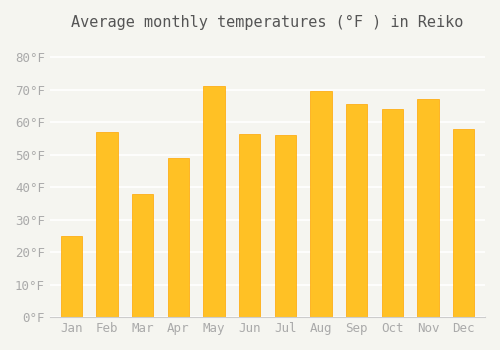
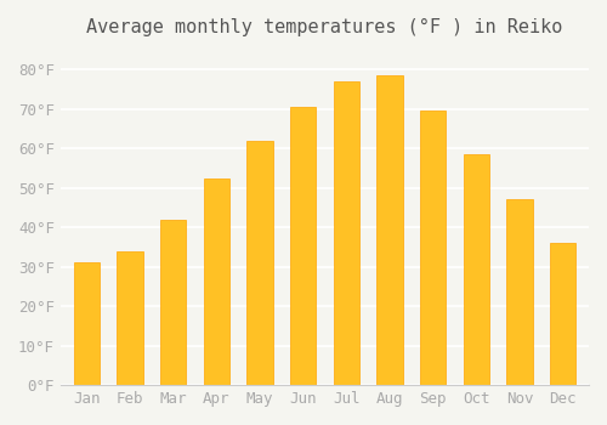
Jan: 25.0°F -> 31.0°F
Feb: 57.0°F -> 34.0°F
Mar: 38.0°F -> 42.0°F
Apr: 49.0°F -> 52.5°F
May: 71.0°F -> 62.0°F
Jun: 56.5°F -> 70.5°F
Jul: 56.0°F -> 77.0°F
Aug: 69.5°F -> 78.5°F
Sep: 65.5°F -> 69.5°F
Oct: 64.0°F -> 58.5°F
Nov: 67.0°F -> 47.0°F
Dec: 58.0°F -> 36.0°F
